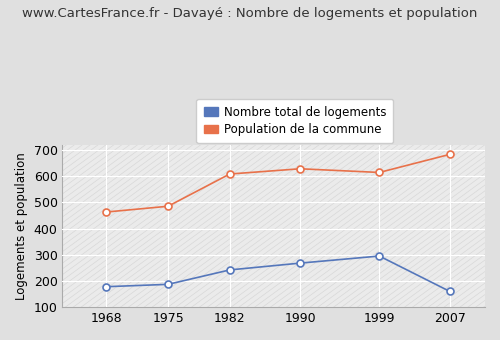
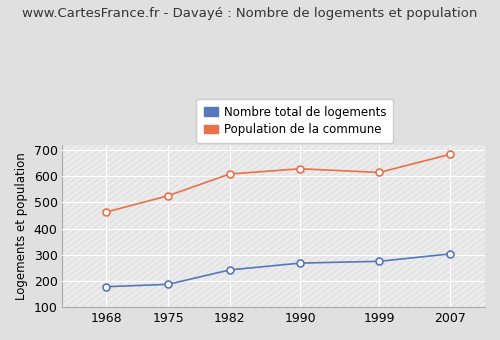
Population de la commune/1975: 485 -> 525
Nombre total de logements/1999: 295 -> 275
Nombre total de logements/2007: 160 -> 303
